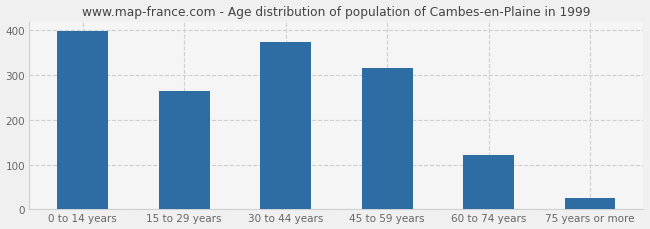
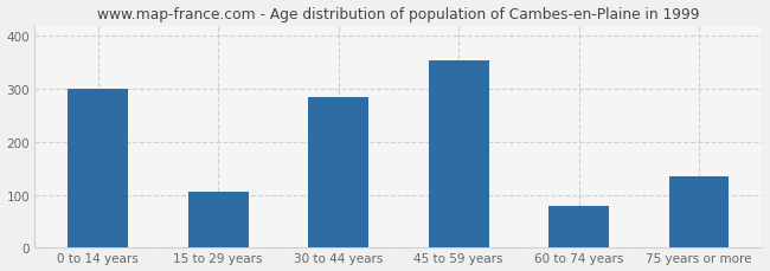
0 to 14 years: 399 -> 300
15 to 29 years: 265 -> 105
30 to 44 years: 375 -> 285
45 to 59 years: 315 -> 355
60 to 74 years: 122 -> 80
75 years or more: 25 -> 135
